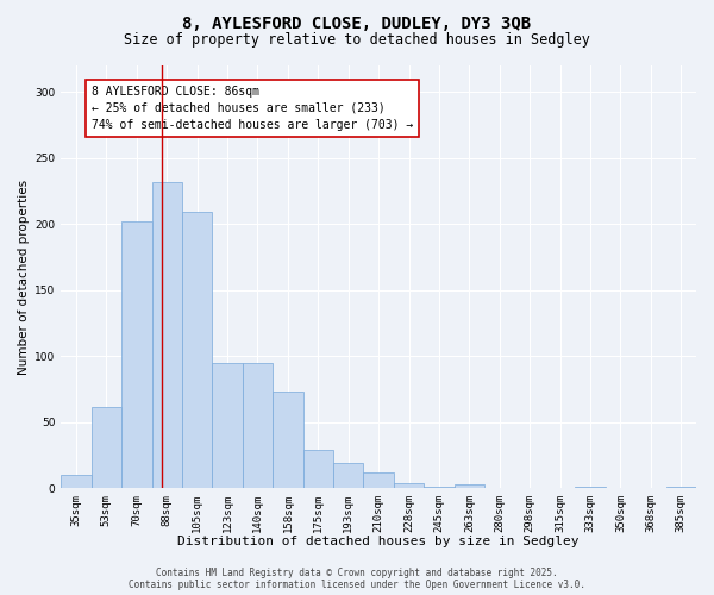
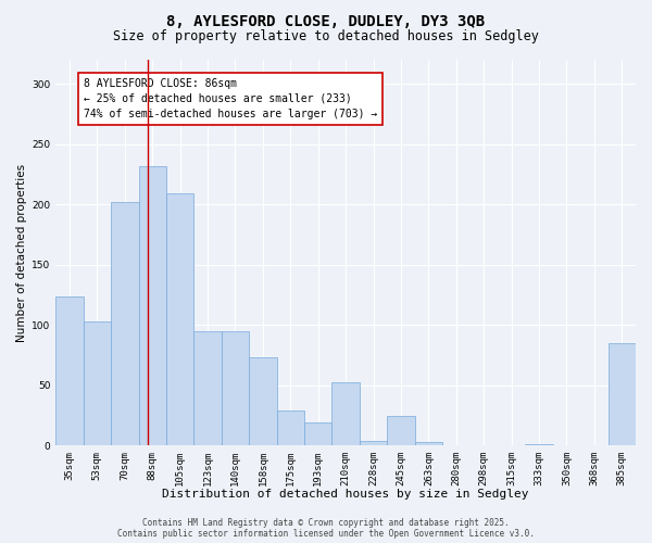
35sqm: 10 -> 124
53sqm: 61 -> 103
210sqm: 12 -> 52
245sqm: 1 -> 24
385sqm: 1 -> 85
